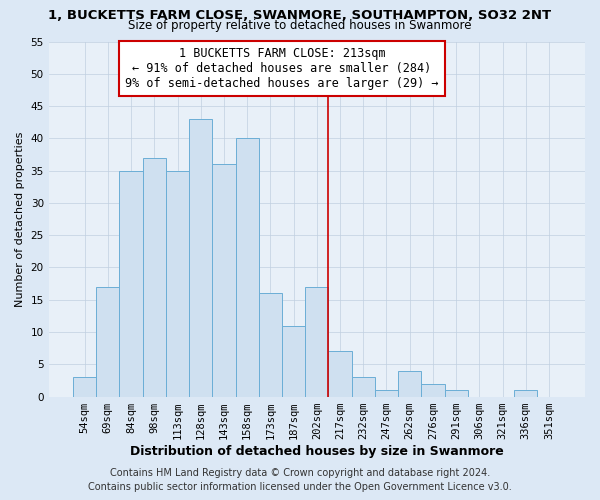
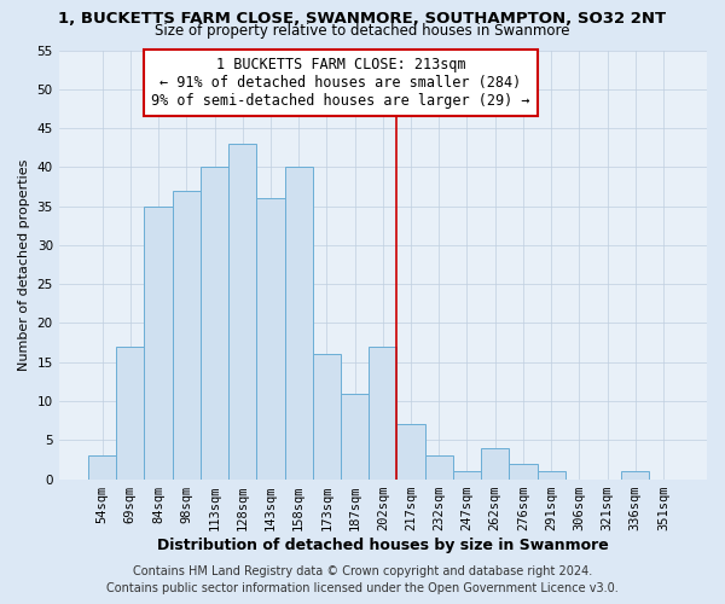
113sqm: 35 -> 40
